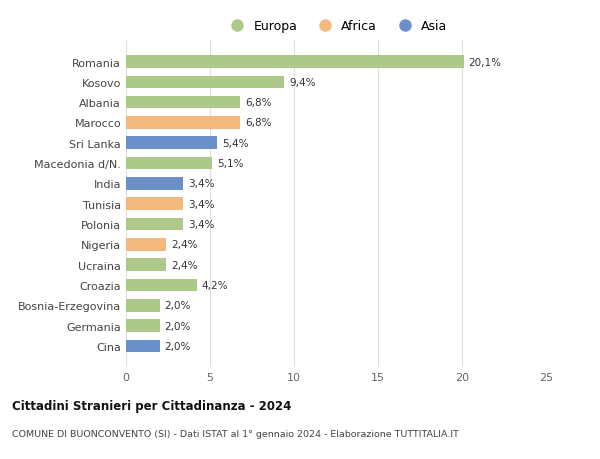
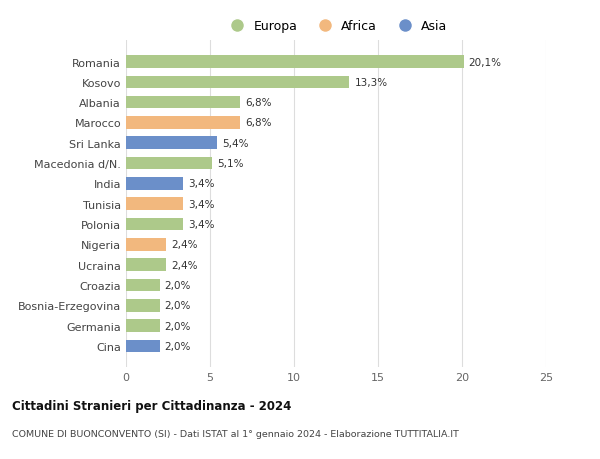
Kosovo: 9,4% -> 13,3%
Croazia: 4,2% -> 2,0%
